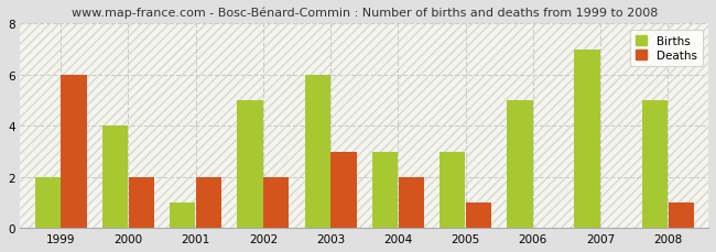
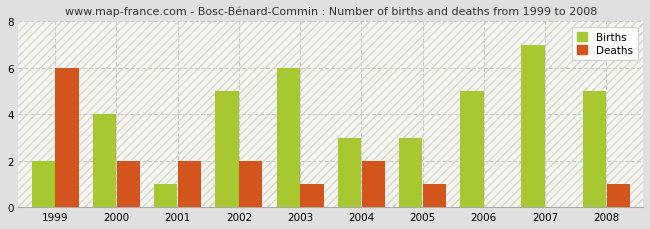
Deaths/2003: 3 -> 1
